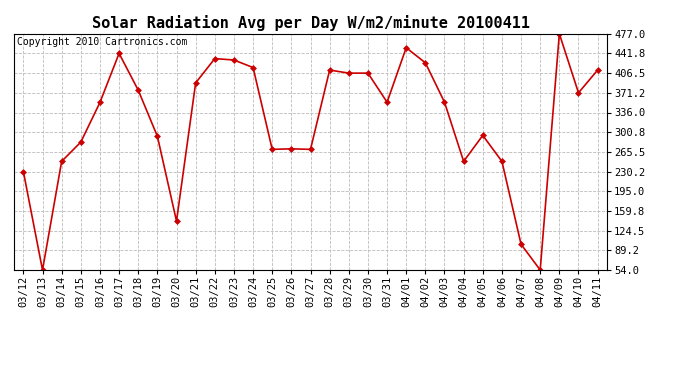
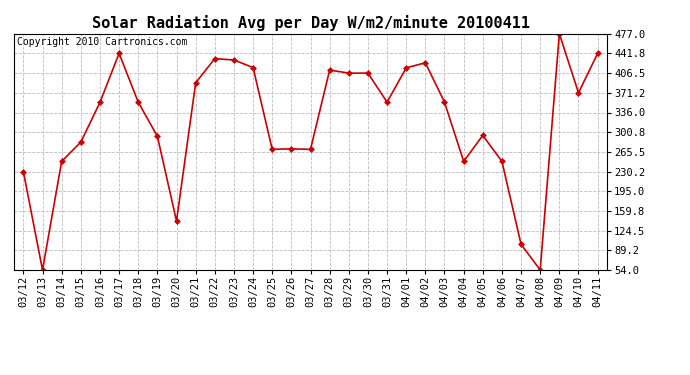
03/18: 376 -> 354
04/01: 452 -> 416
04/11: 412 -> 442
